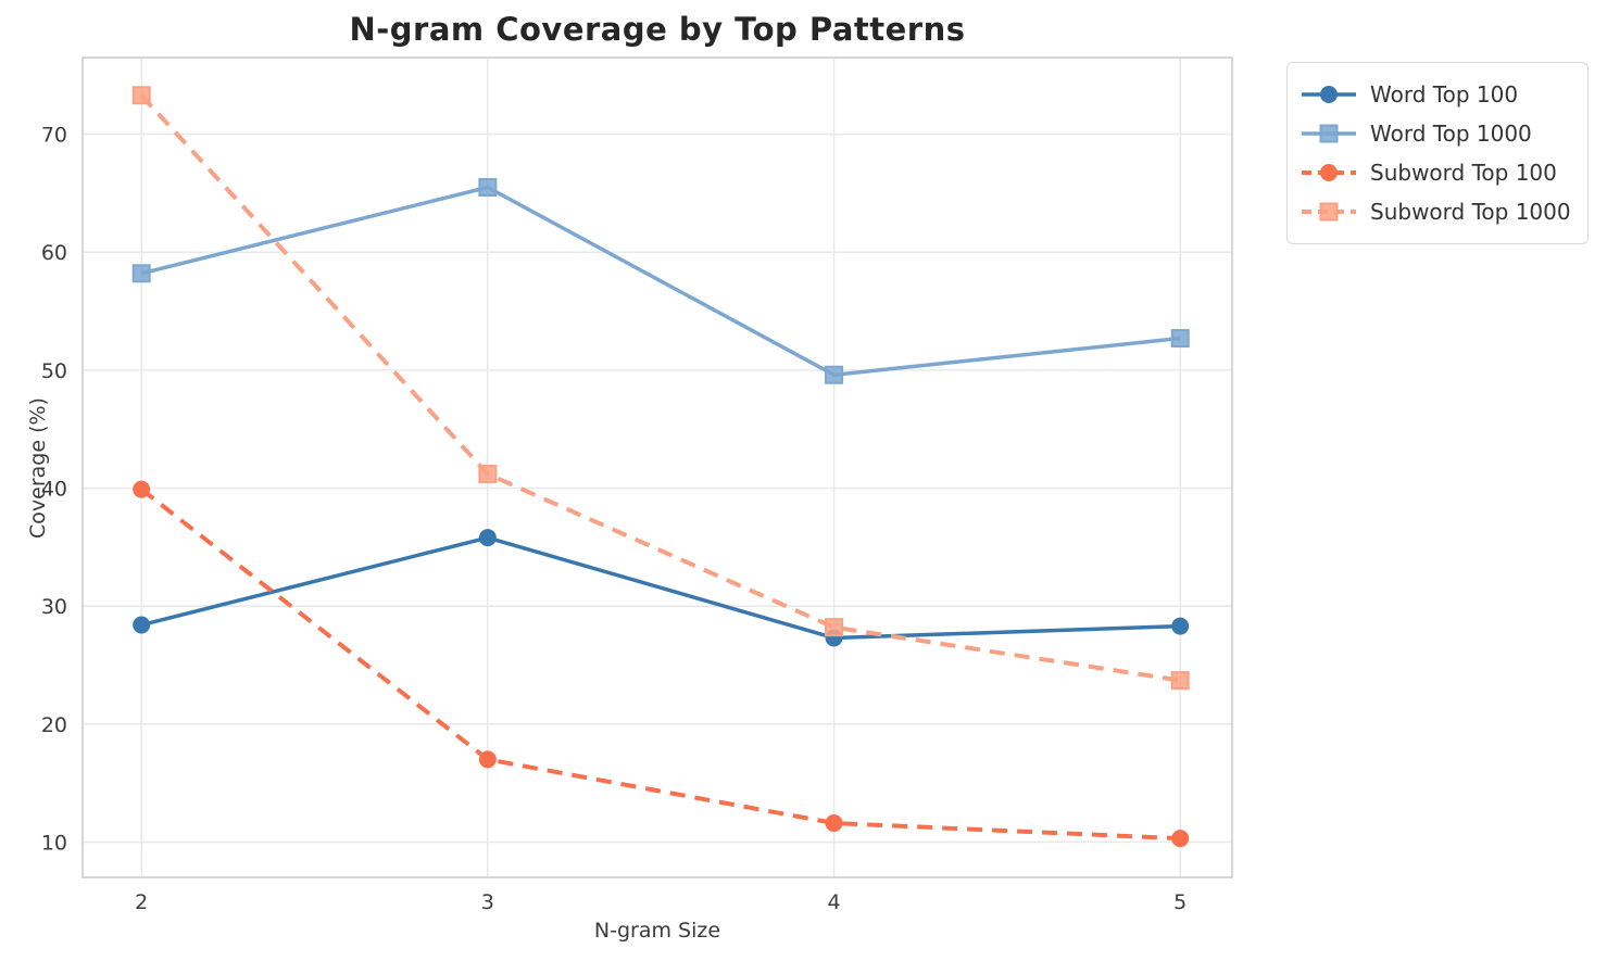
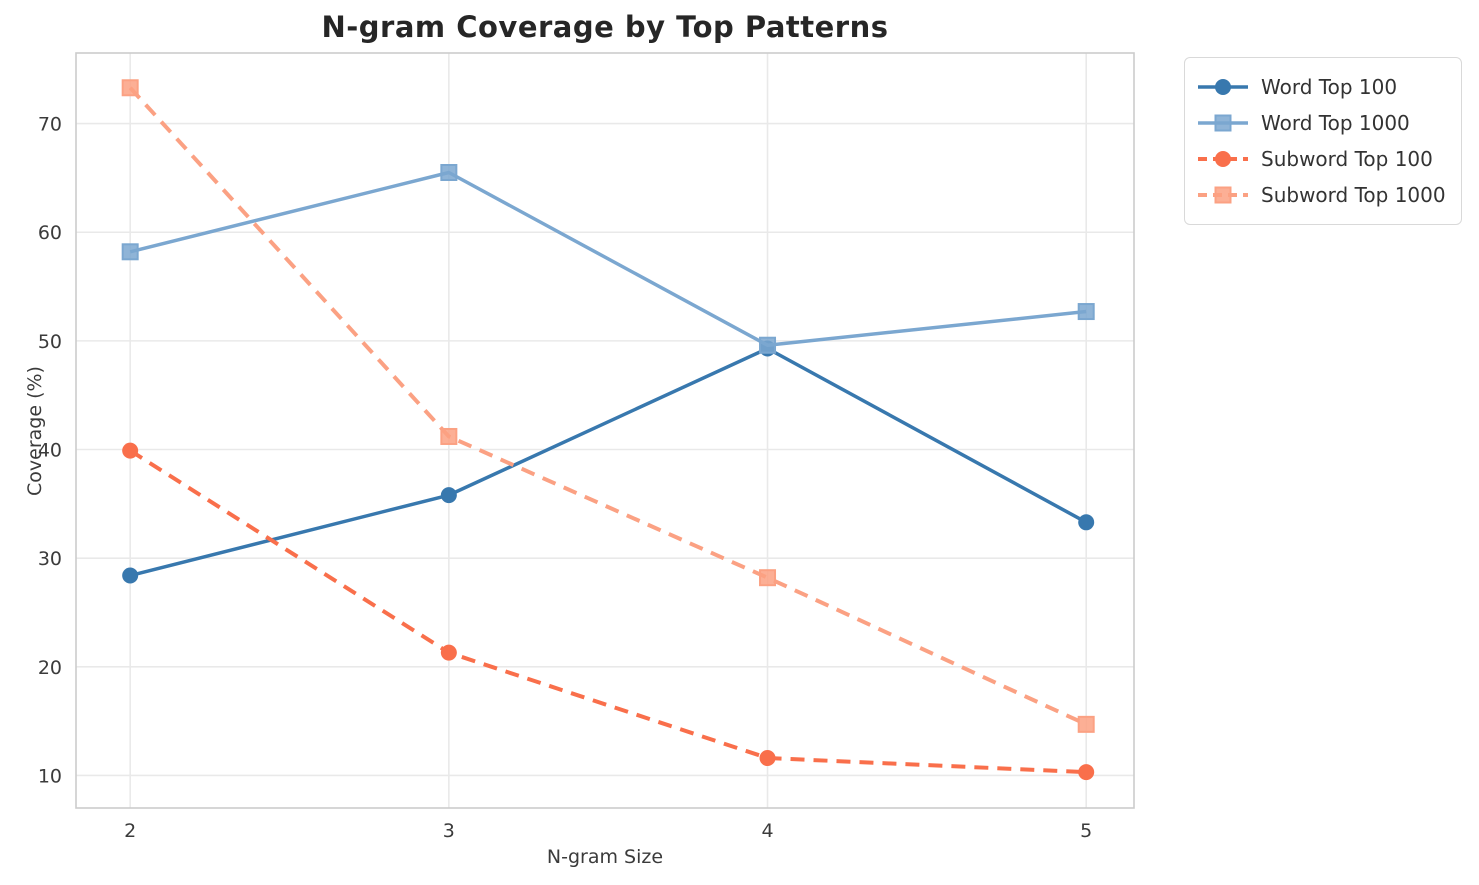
Subword Top 100/3: 17.0 -> 21.3
Word Top 100/4: 27.3 -> 49.3
Word Top 100/5: 28.3 -> 33.3
Subword Top 1000/5: 23.7 -> 14.7
